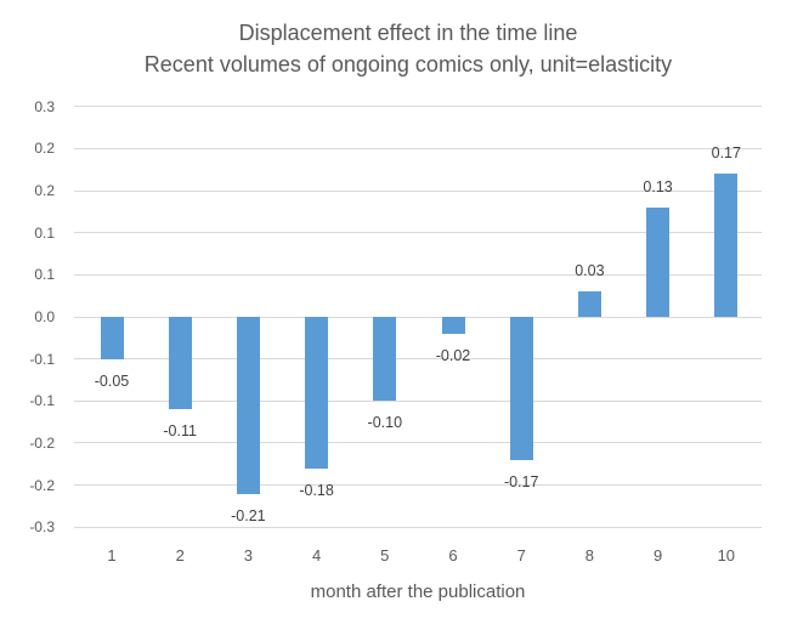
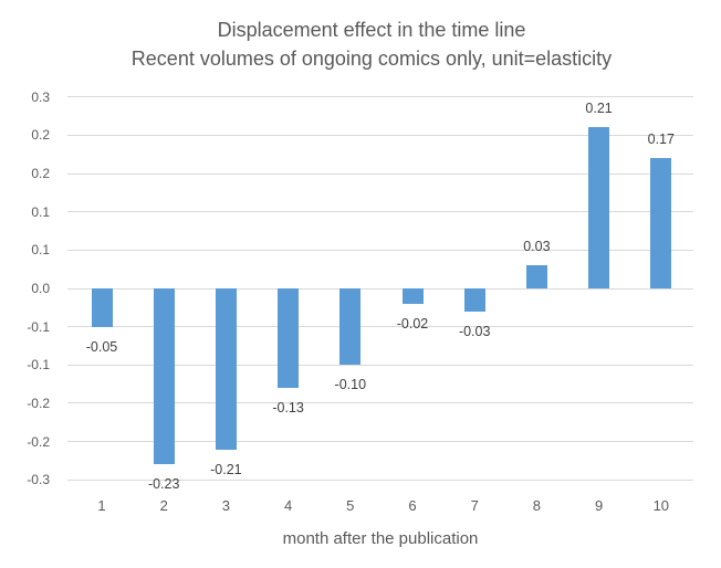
2: -0.11 -> -0.23
4: -0.18 -> -0.13
7: -0.17 -> -0.03
9: 0.13 -> 0.21
